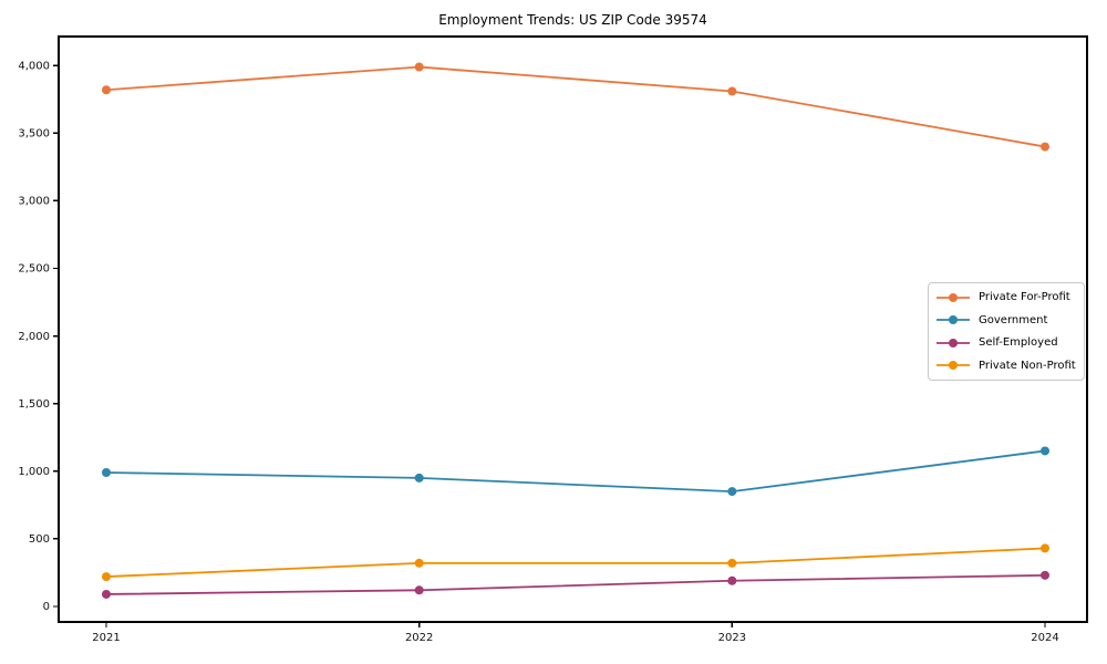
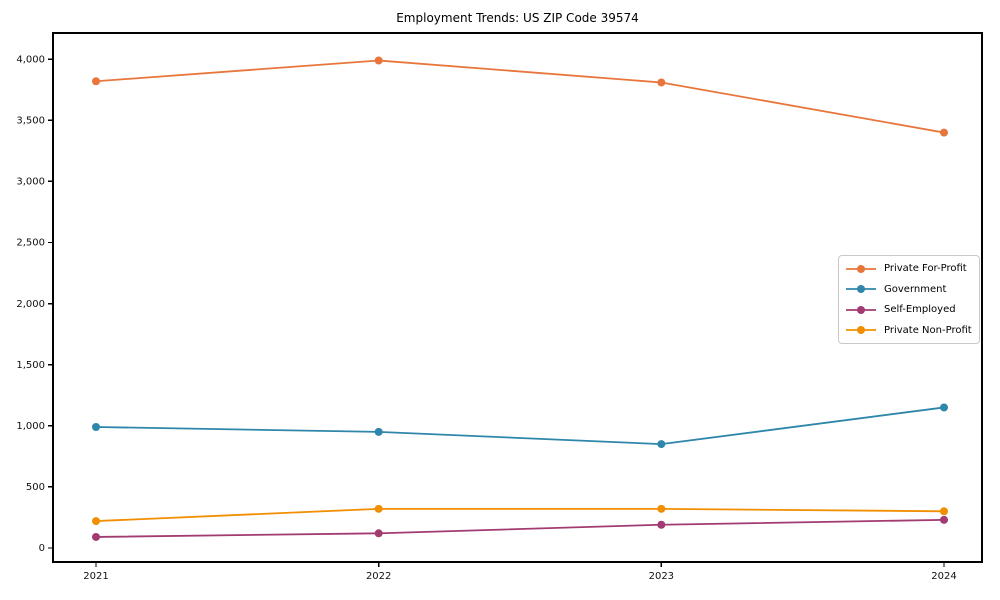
Private Non-Profit/2024: 430 -> 300
